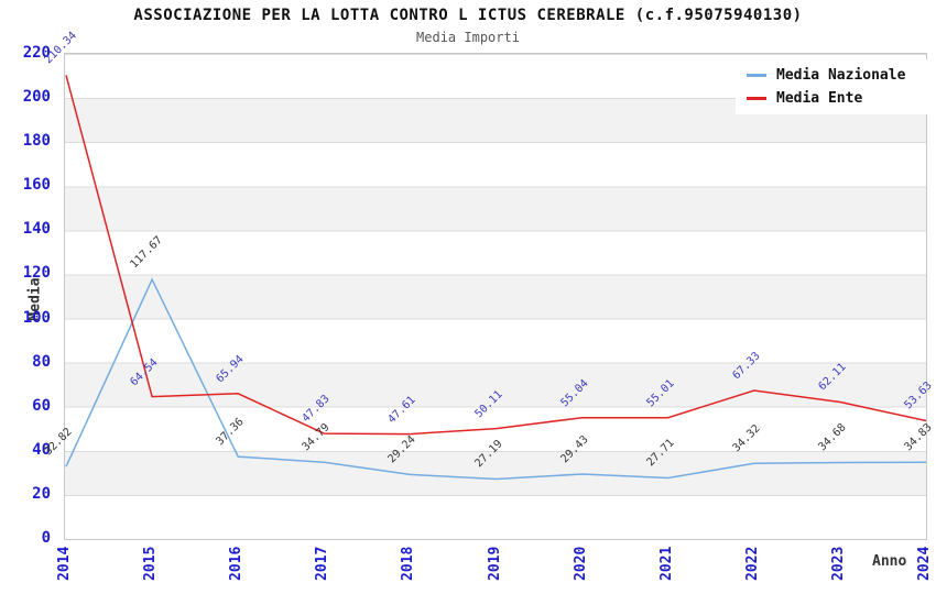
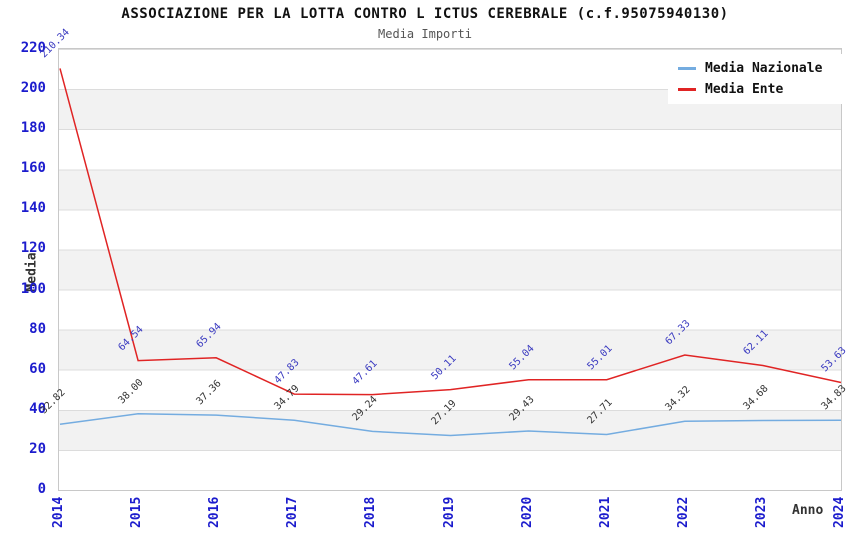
Media Nazionale/2015: 117.67 -> 38.00
